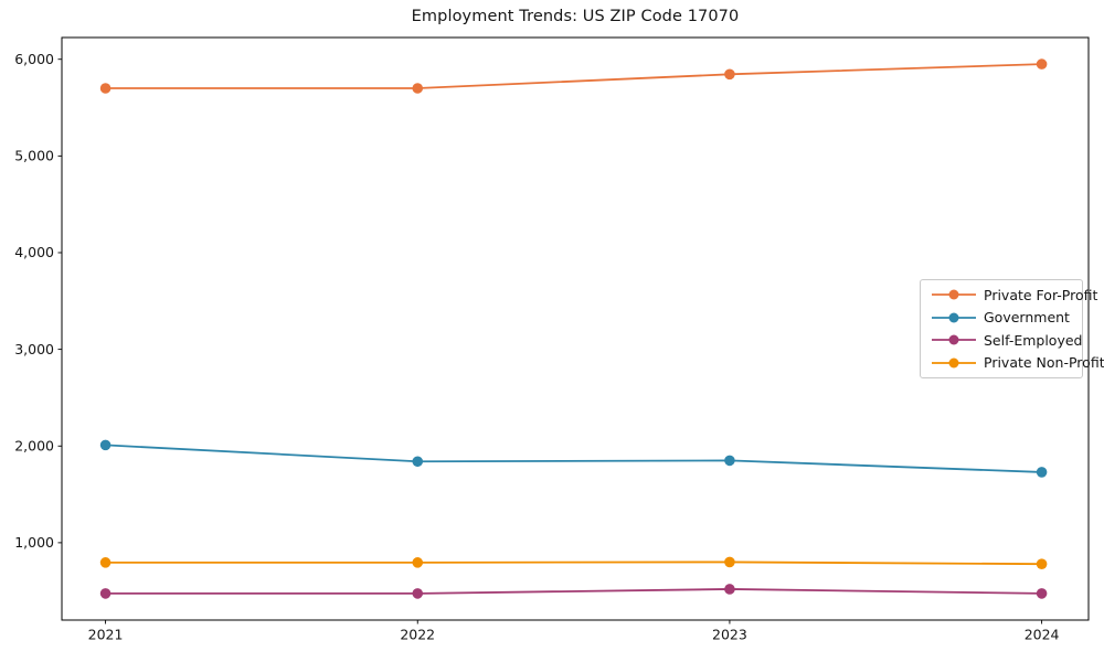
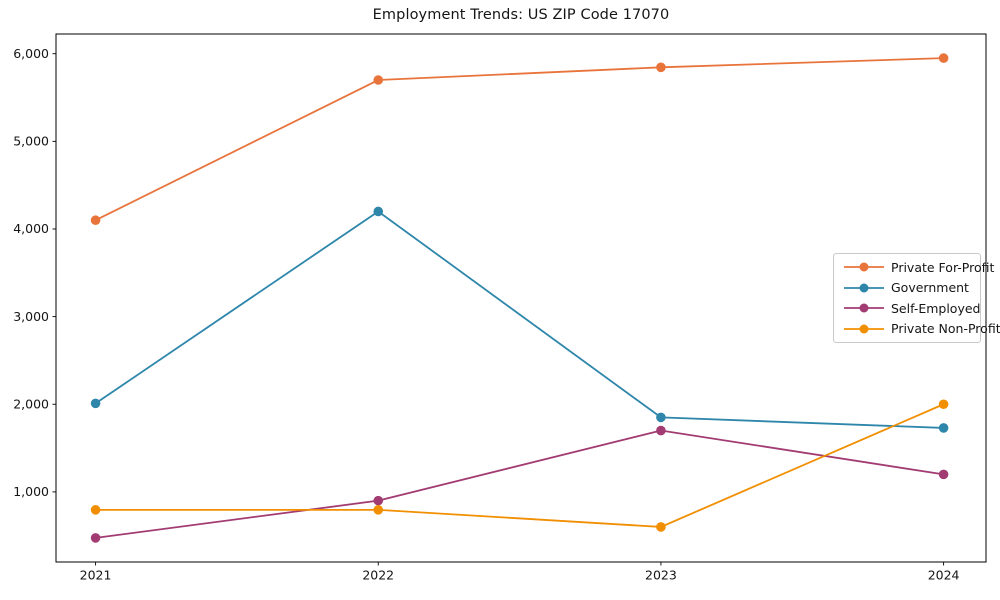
Private For-Profit/2021: 5700 -> 4100
Government/2022: 1800 -> 4200
Self-Employed/2022: 500 -> 900
Self-Employed/2023: 500 -> 1700
Private Non-Profit/2023: 800 -> 600
Self-Employed/2024: 500 -> 1200
Private Non-Profit/2024: 800 -> 2000
